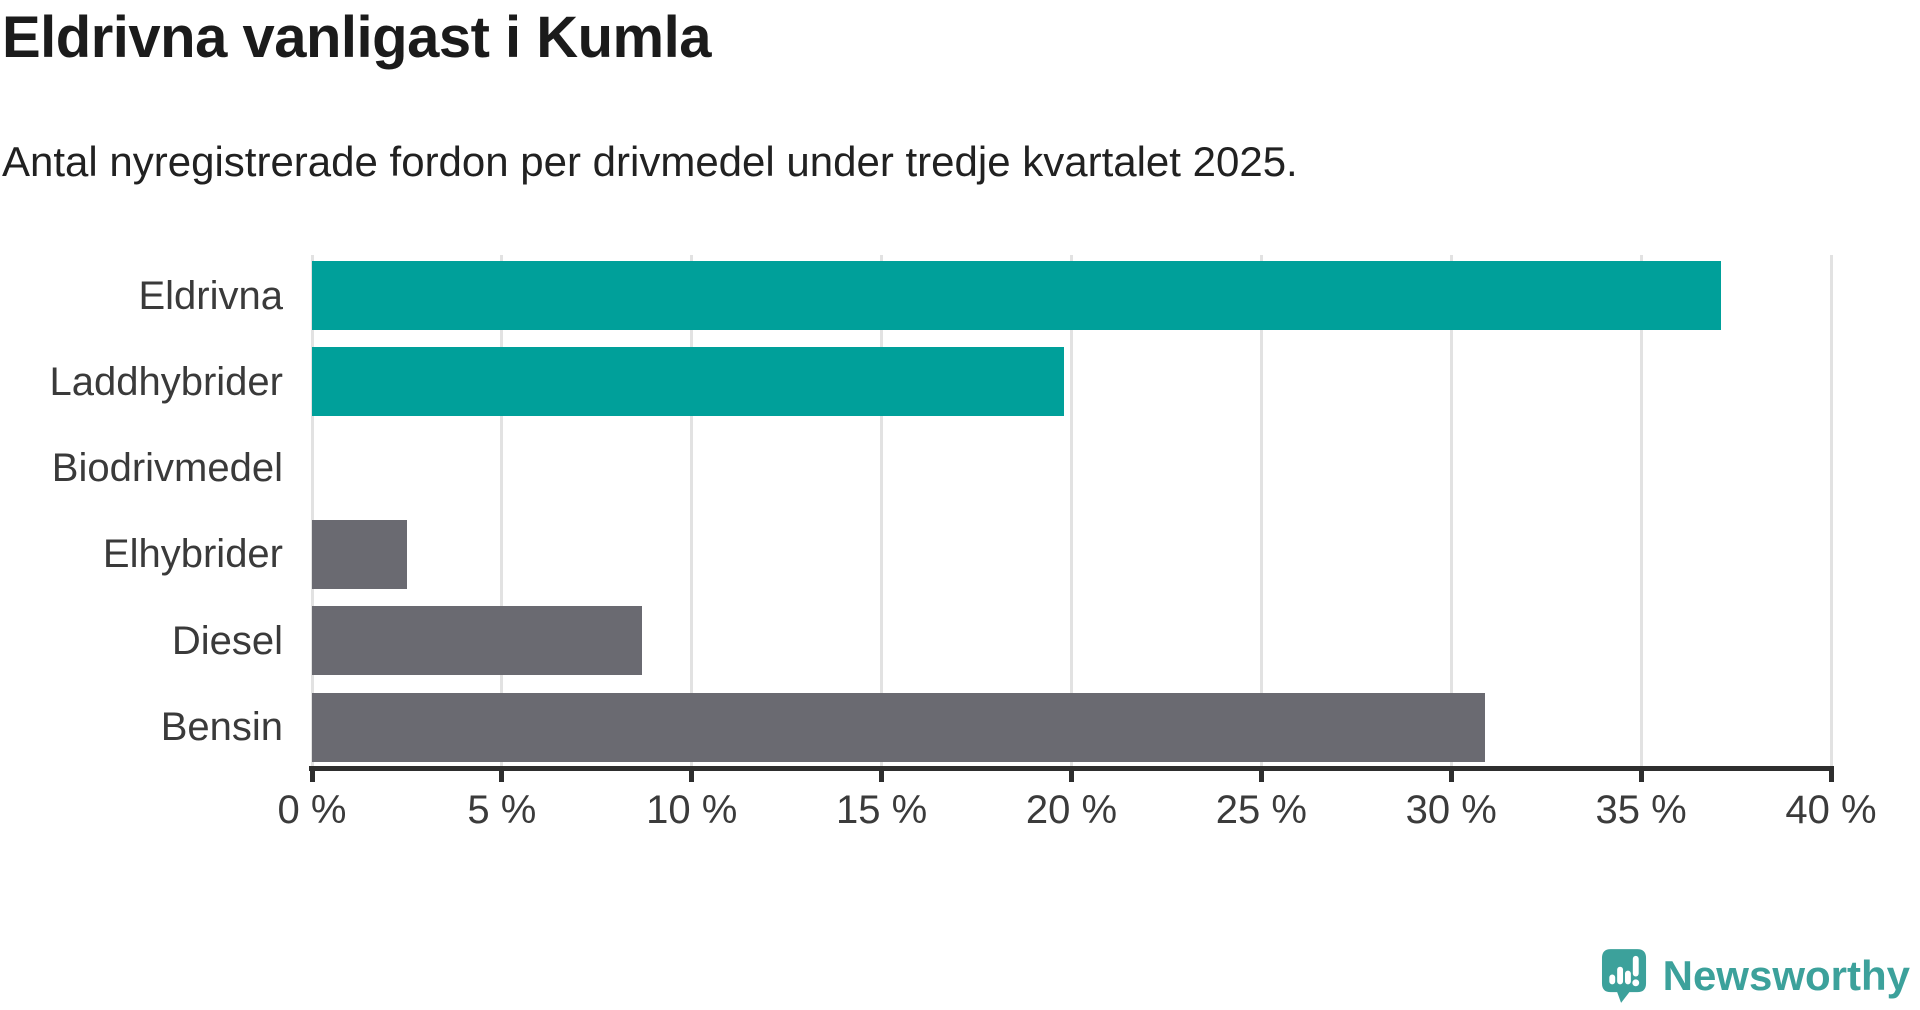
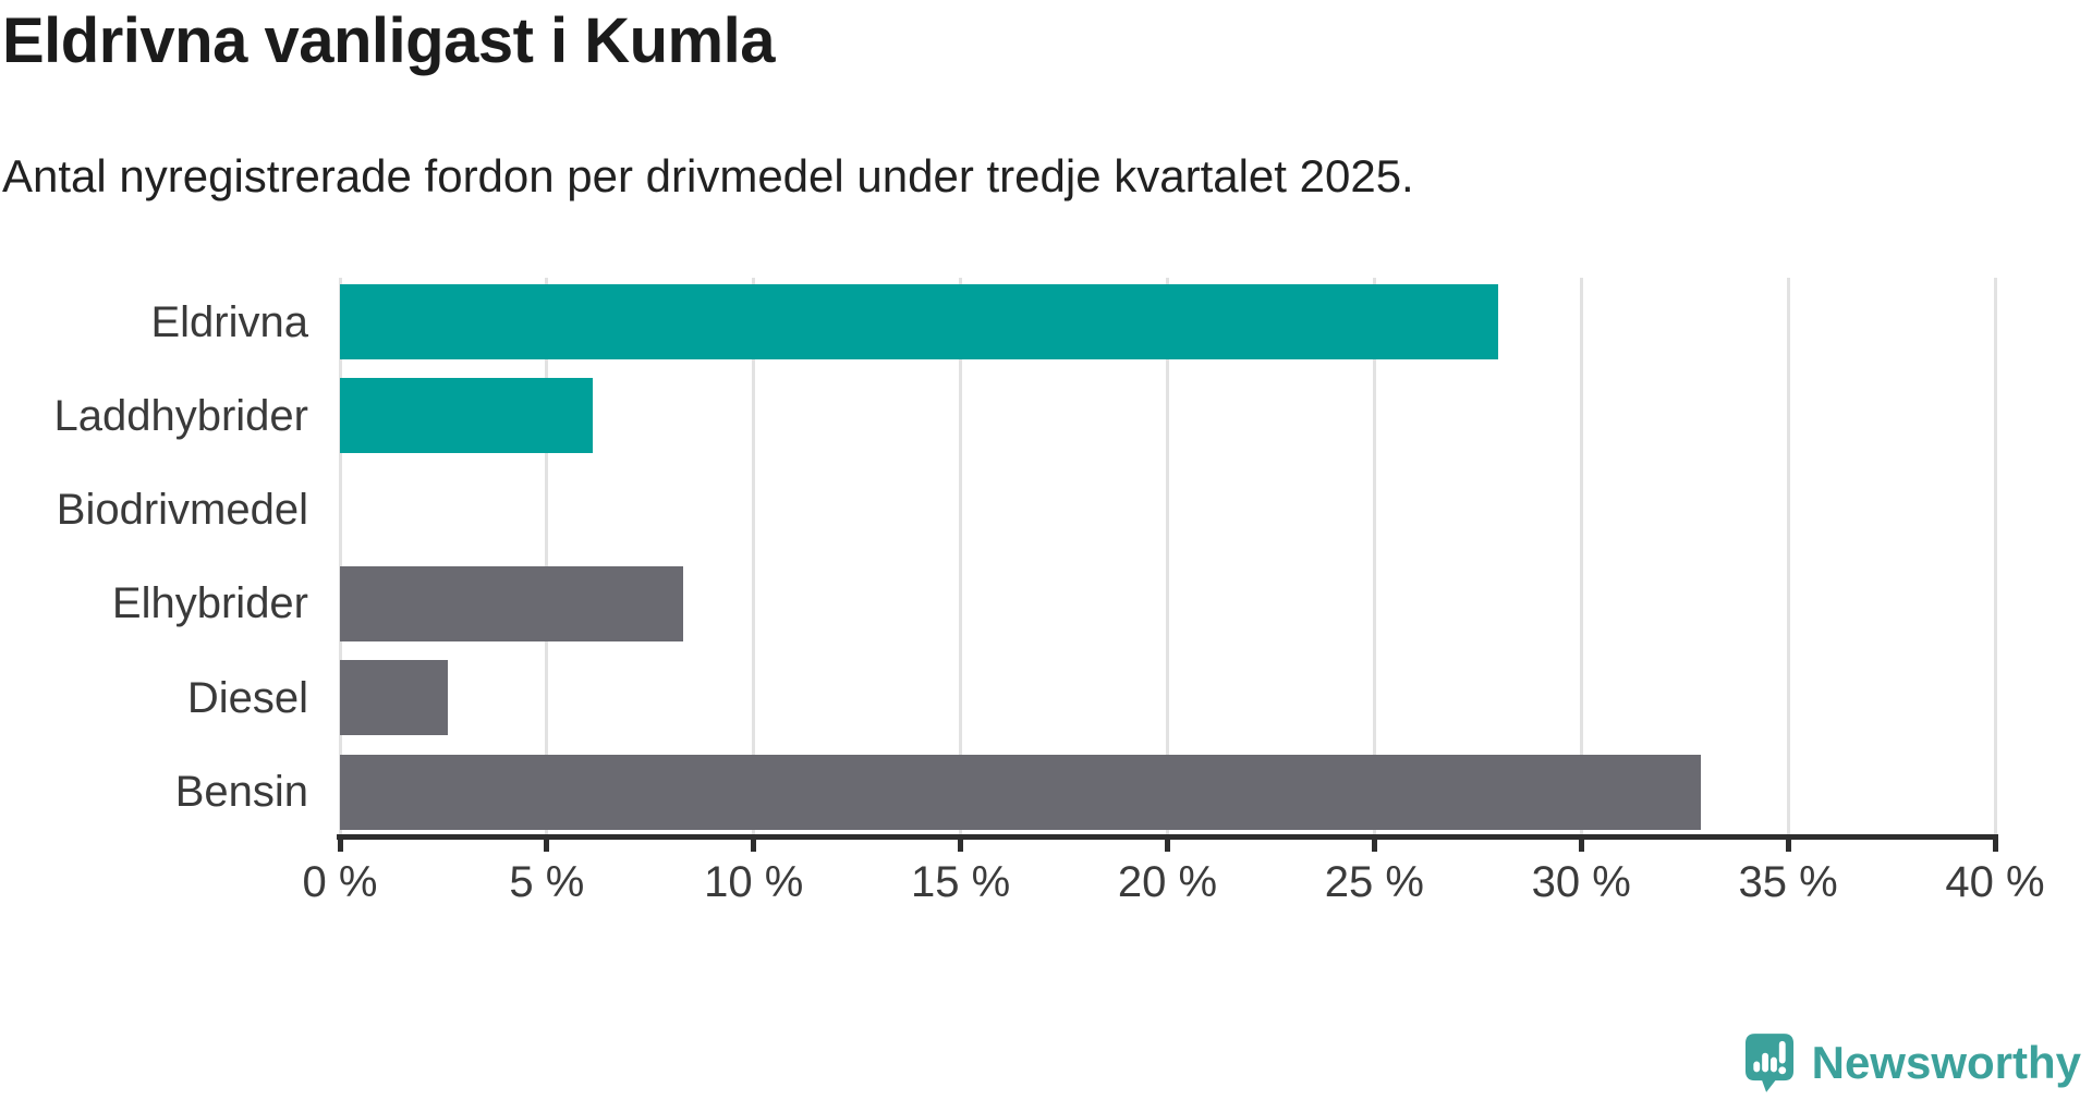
Eldrivna: 37.1% -> 28.0%
Laddhybrider: 19.8% -> 6.1%
Elhybrider: 2.5% -> 8.3%
Diesel: 8.7% -> 2.6%
Bensin: 30.9% -> 32.9%
